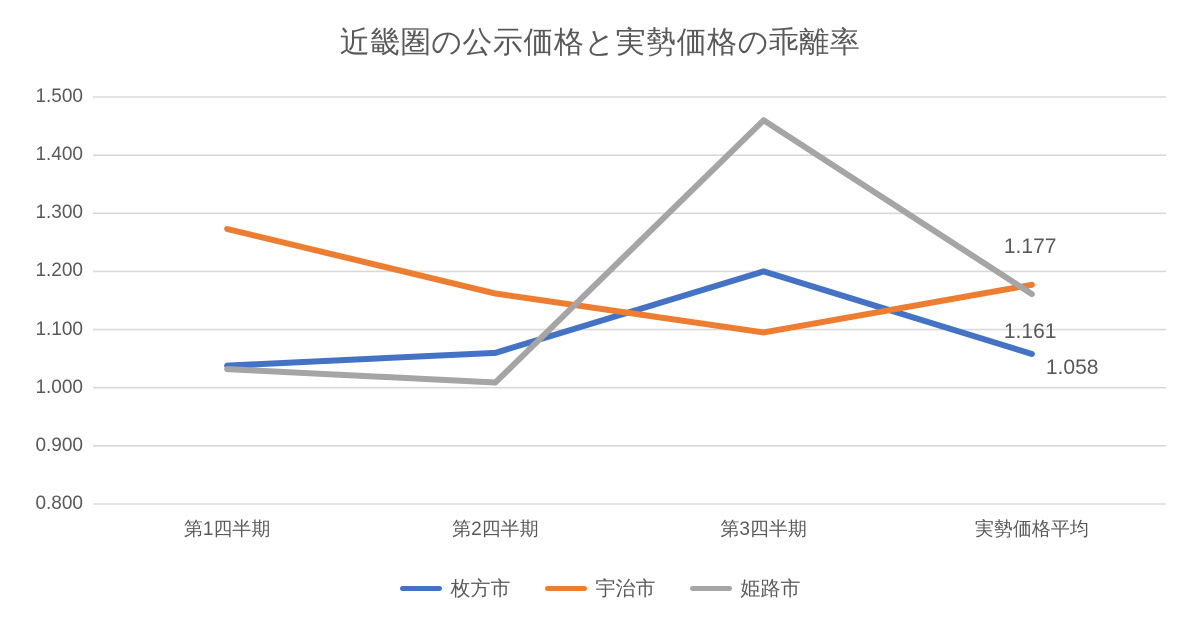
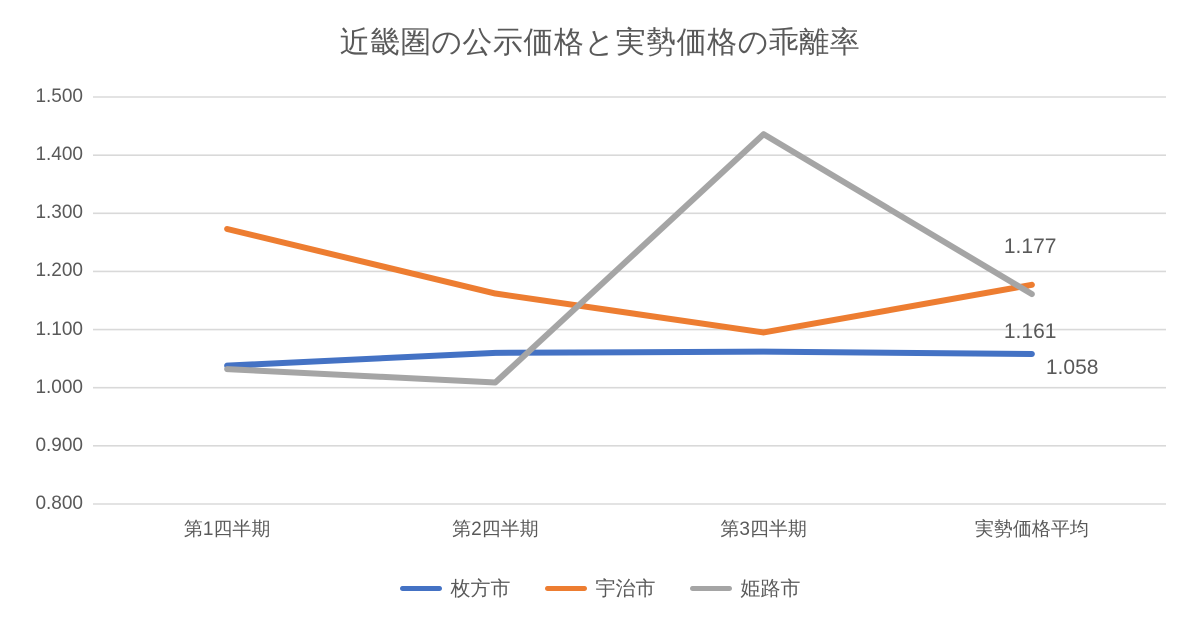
枚方市/第3四半期: 1.20 -> 1.06
姫路市/第3四半期: 1.46 -> 1.44
